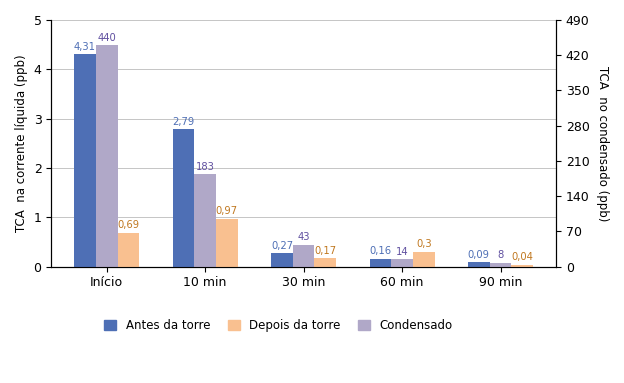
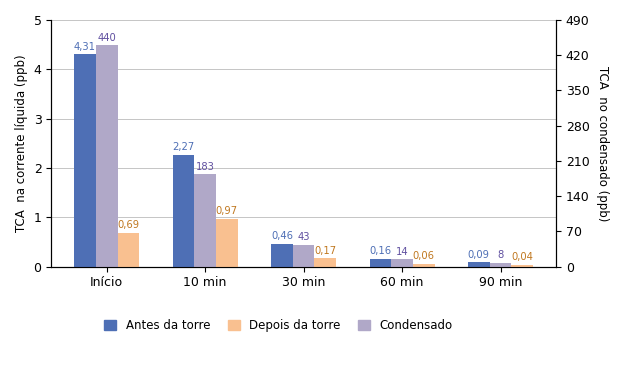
Antes da torre/10 min: 2,79 -> 2,27
Antes da torre/30 min: 0,27 -> 0,46
Depois da torre/60 min: 0,3 -> 0,06
